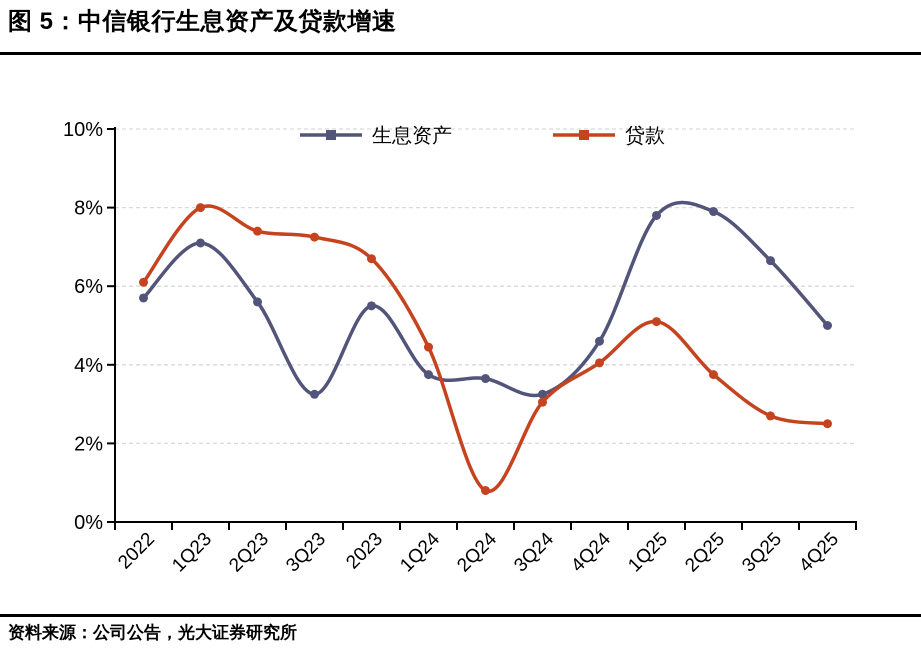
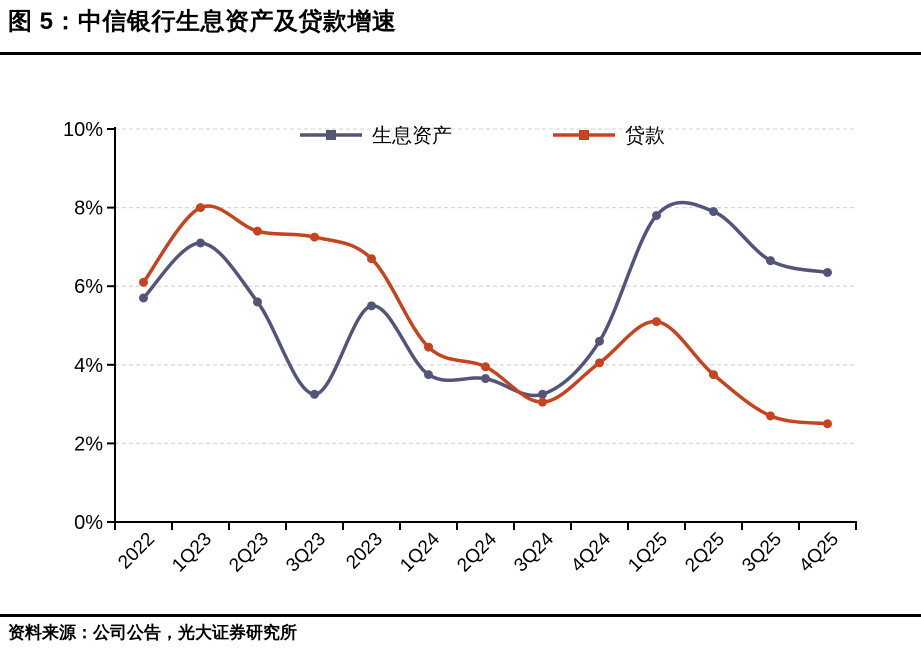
贷款/2Q24: 0.8% -> 4.0%
生息资产/4Q25: 5.0% -> 6.3%
